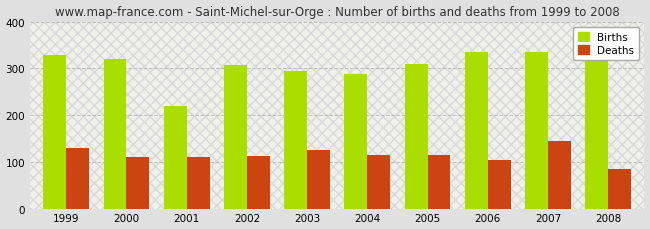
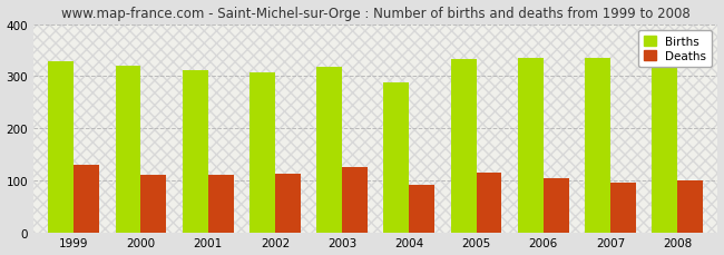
Births/2001: 220 -> 311
Births/2003: 295 -> 317
Deaths/2004: 115 -> 91
Births/2005: 310 -> 332
Deaths/2007: 145 -> 95
Deaths/2008: 85 -> 100
